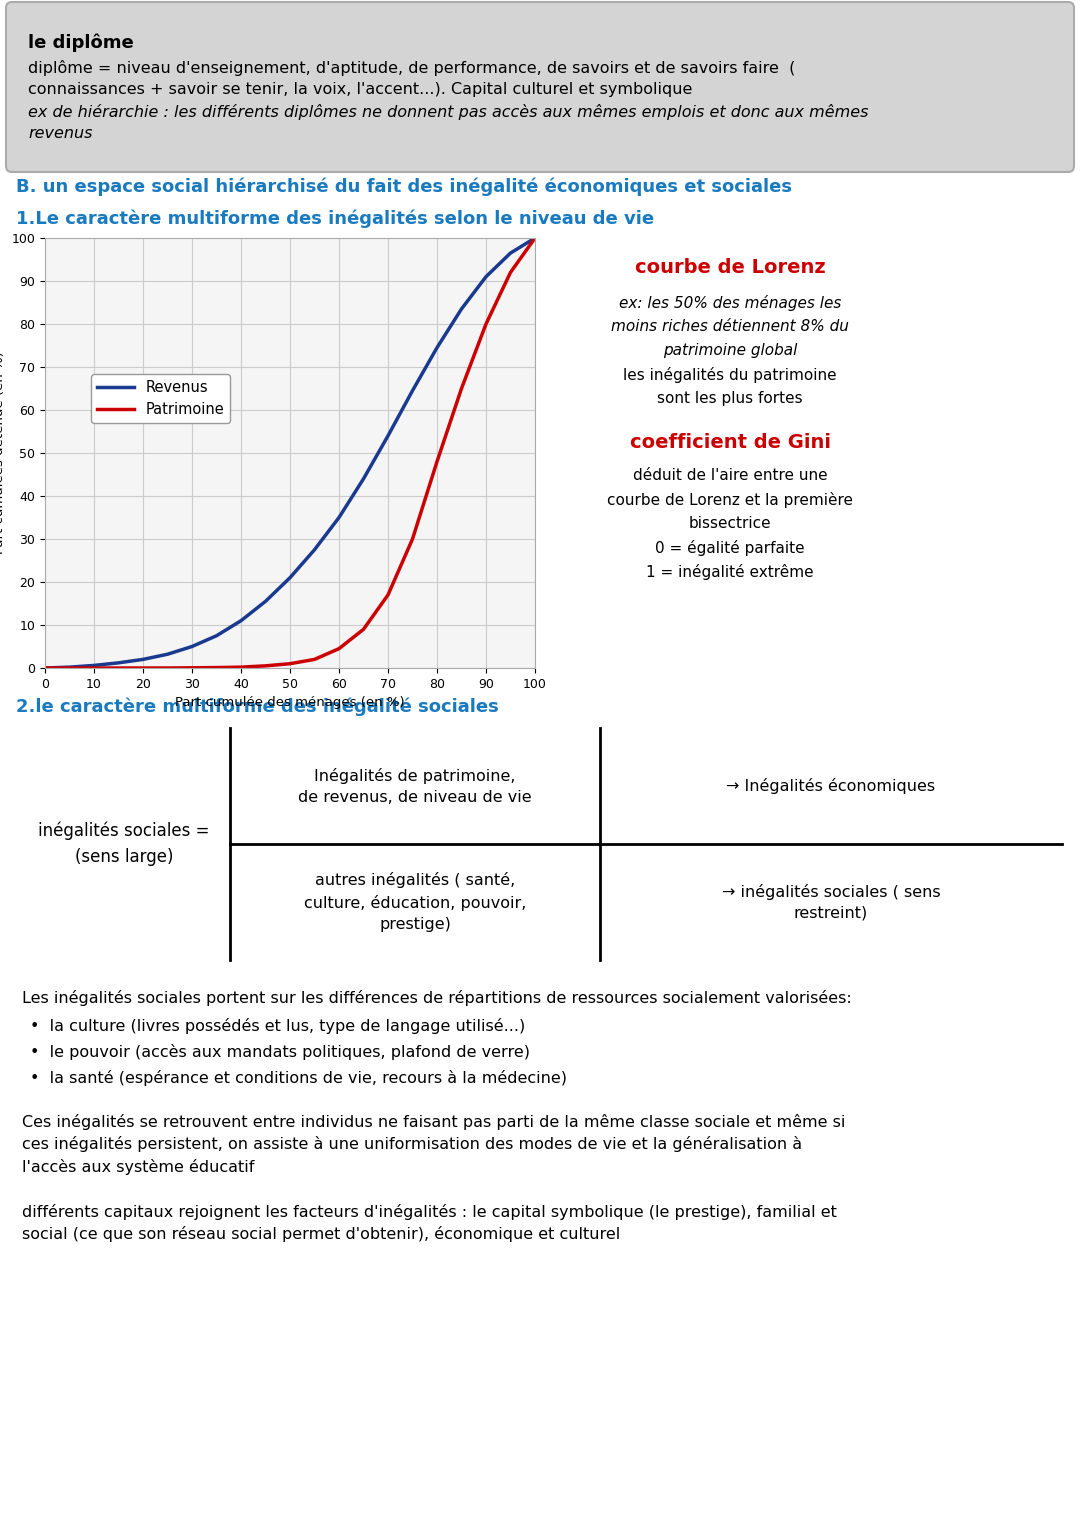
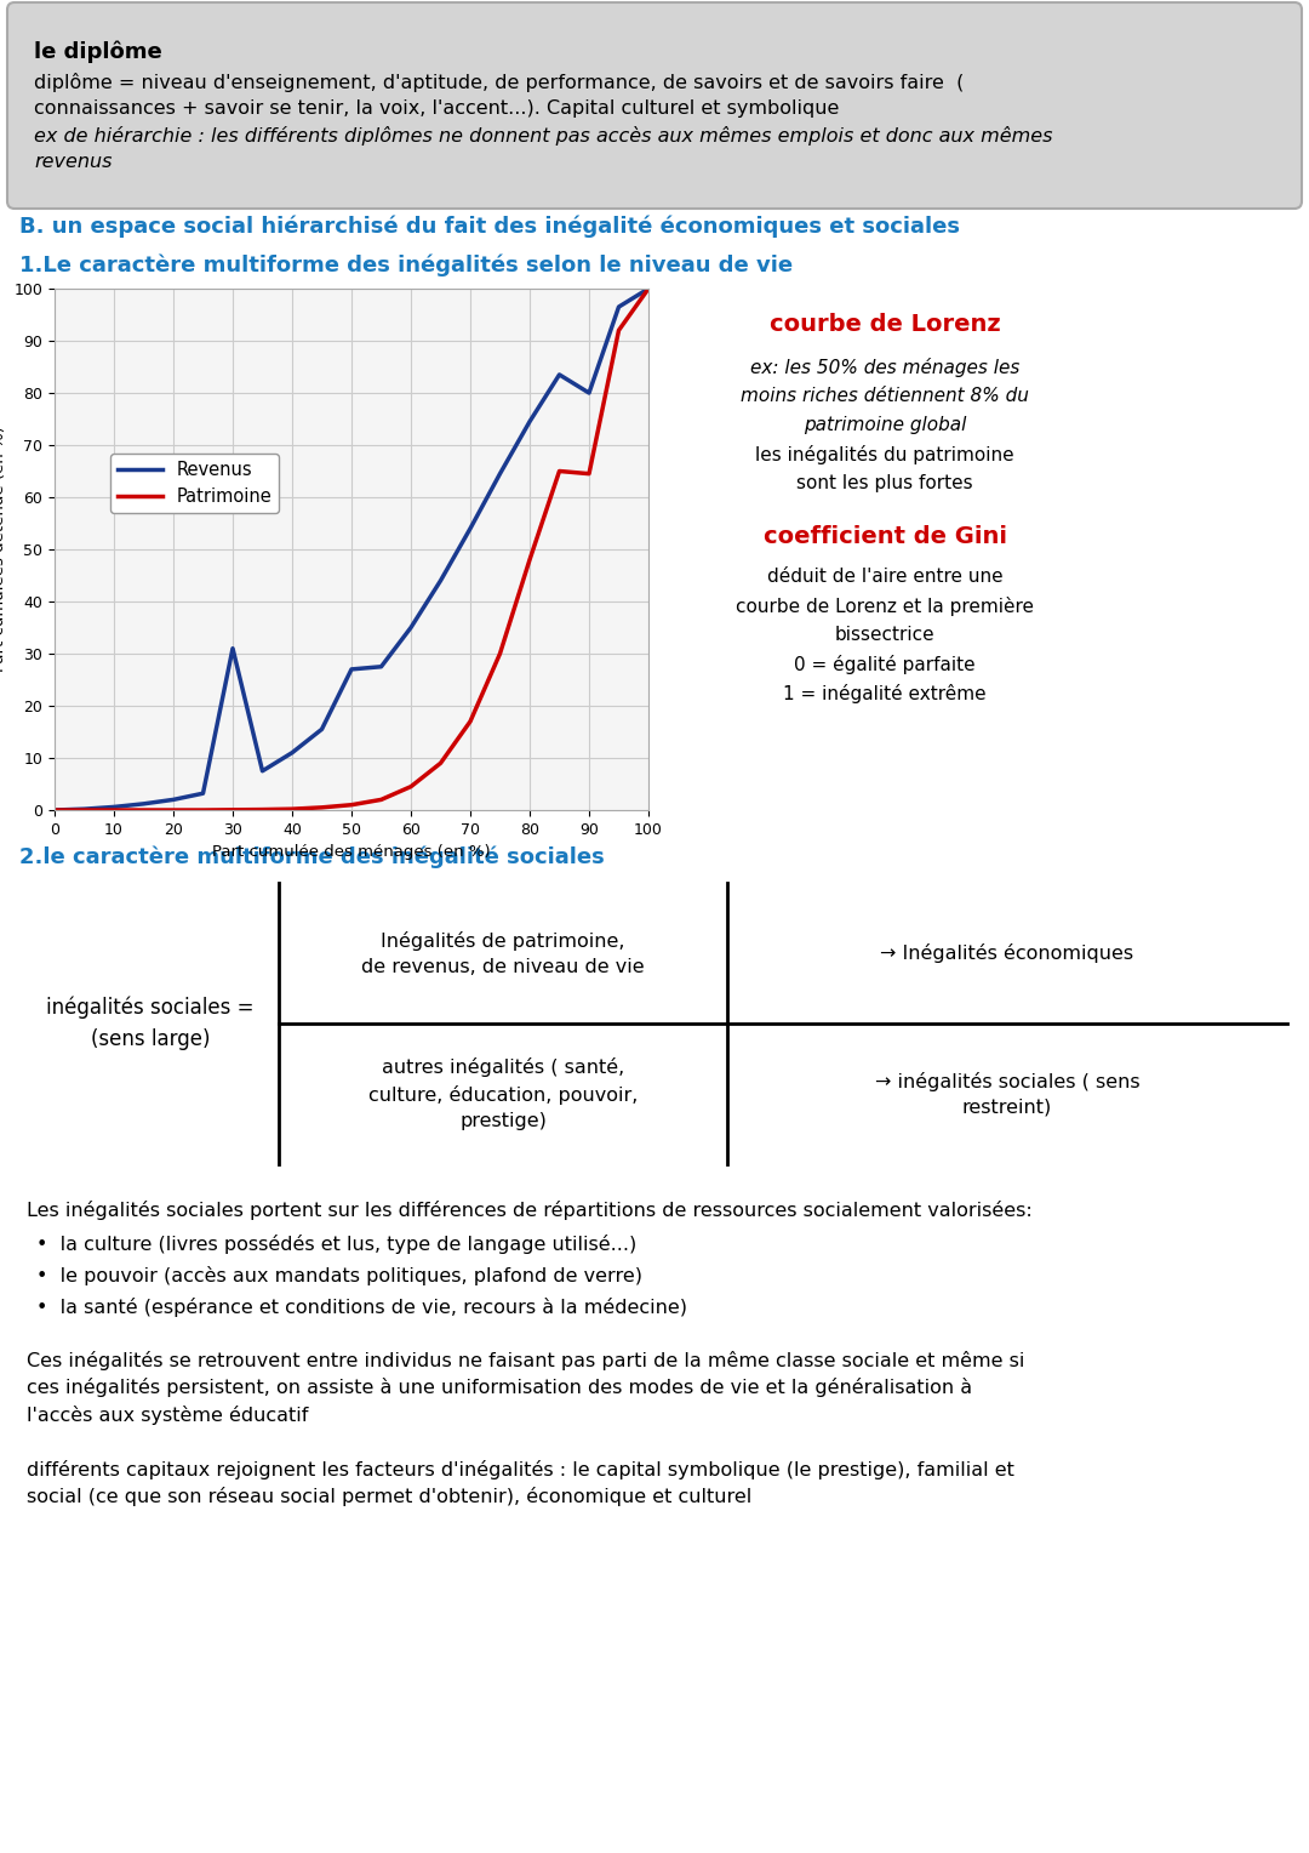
Revenus/30: 5.0 -> 31.0
Revenus/50: 21.0 -> 27.0
Revenus/90: 91.0 -> 80.0
Patrimoine/90: 80.0 -> 64.5
